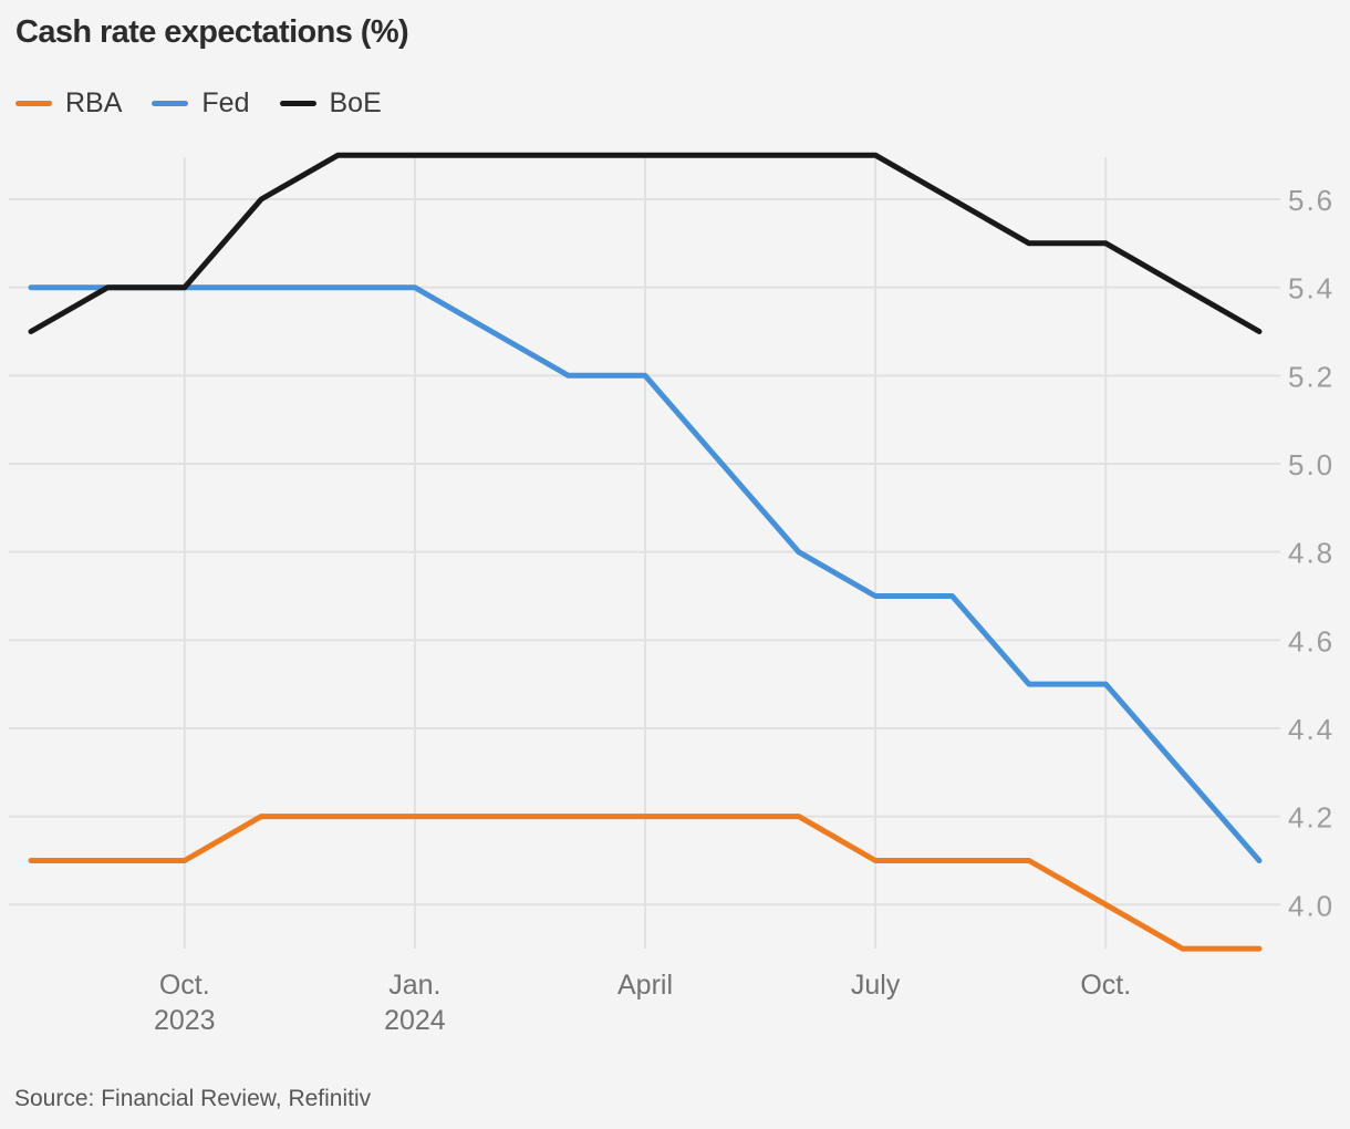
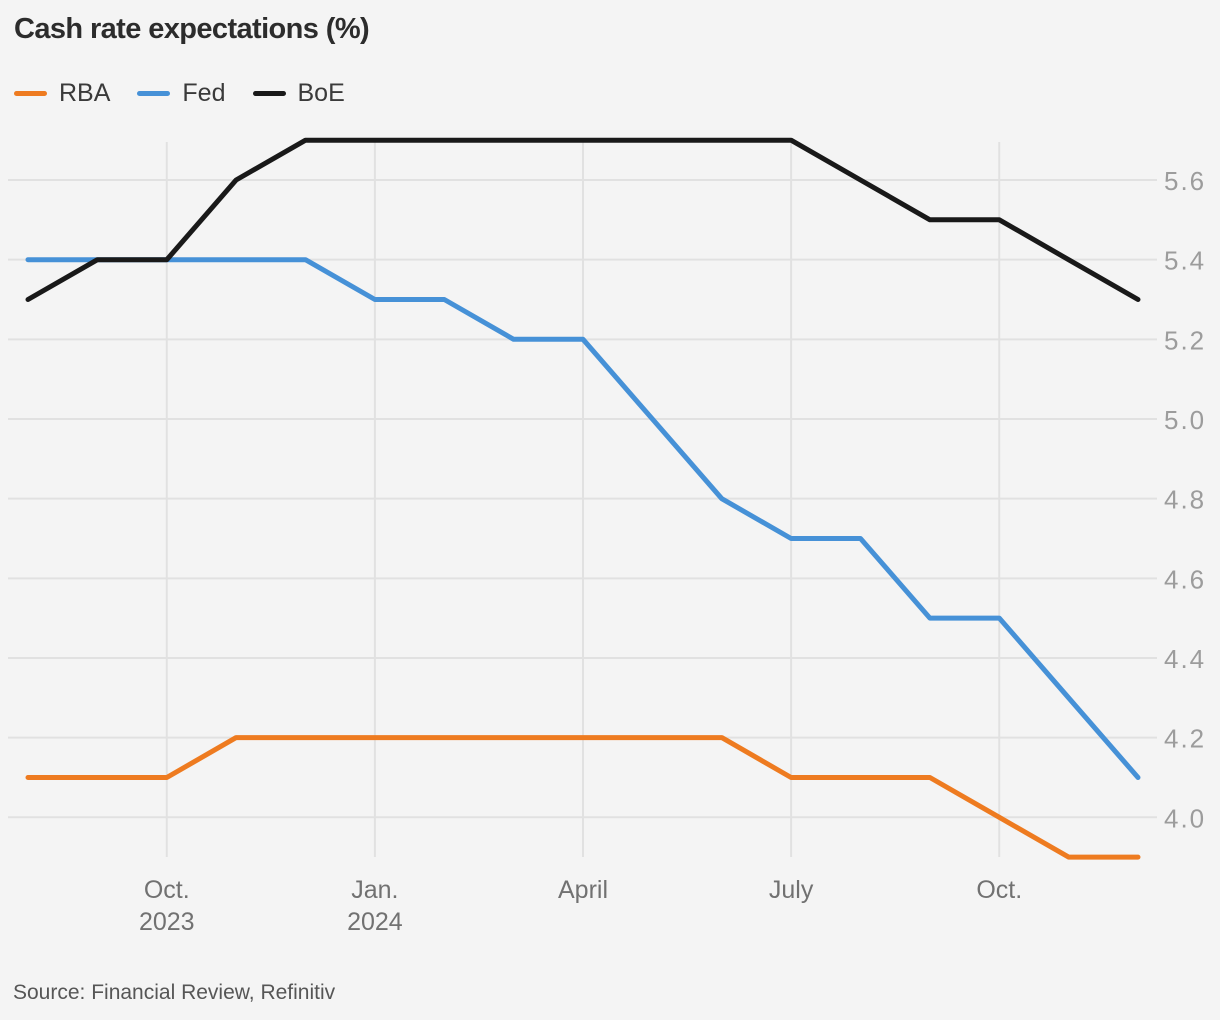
Fed/Jan. 2024: 5.4 -> 5.3
